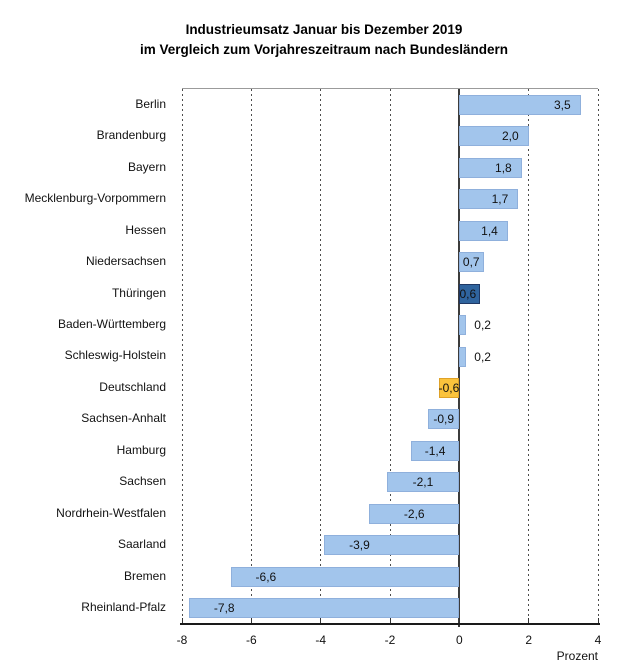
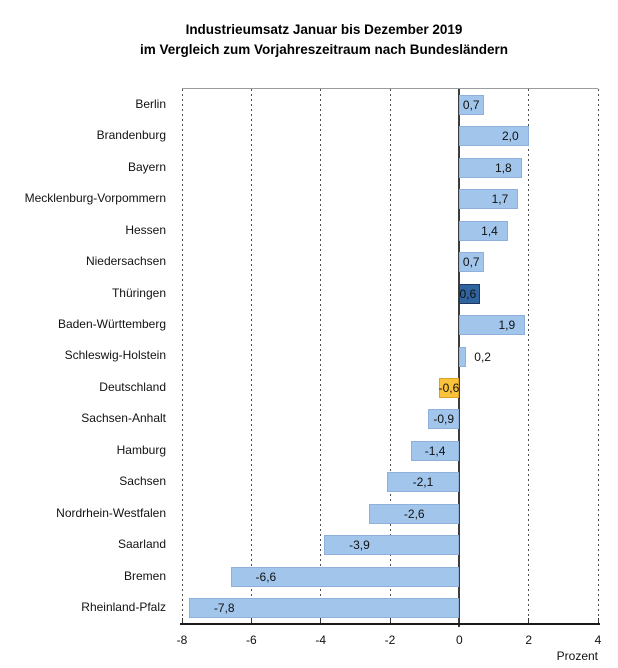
Berlin: 3,5 -> 0,7
Baden-Württemberg: 0,2 -> 1,9
